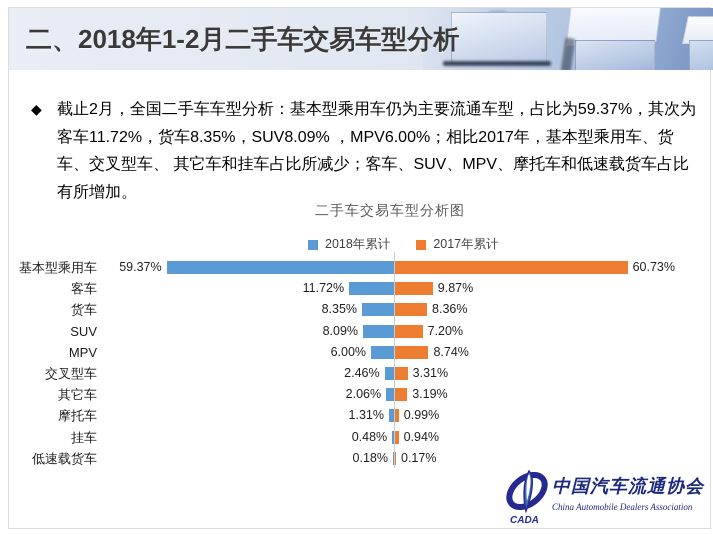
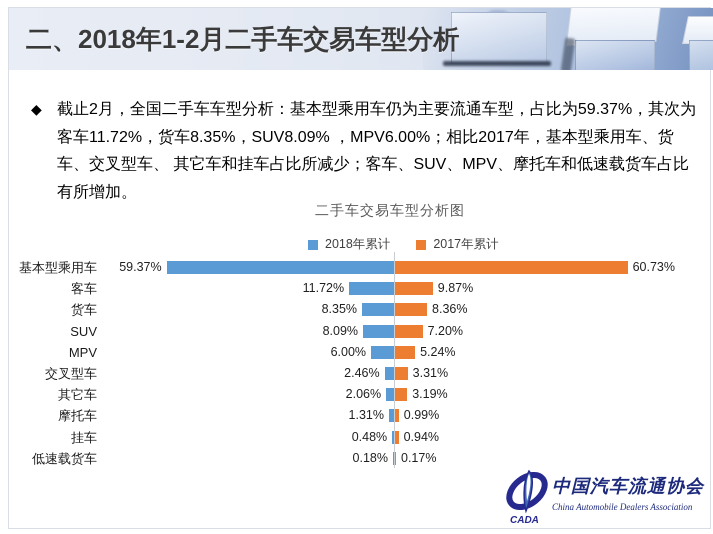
2017年累计/MPV: 8.74% -> 5.24%
